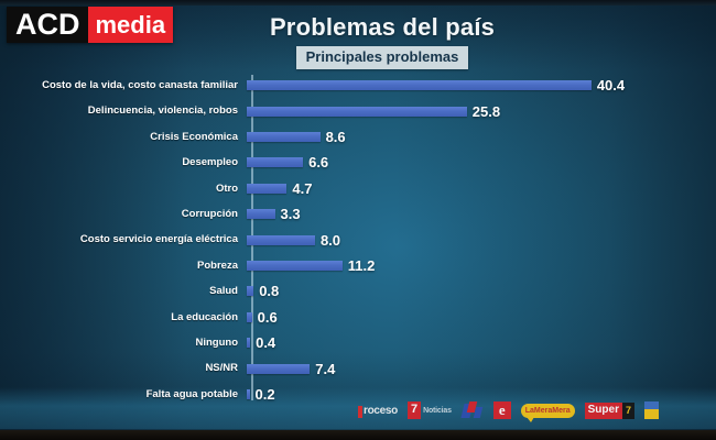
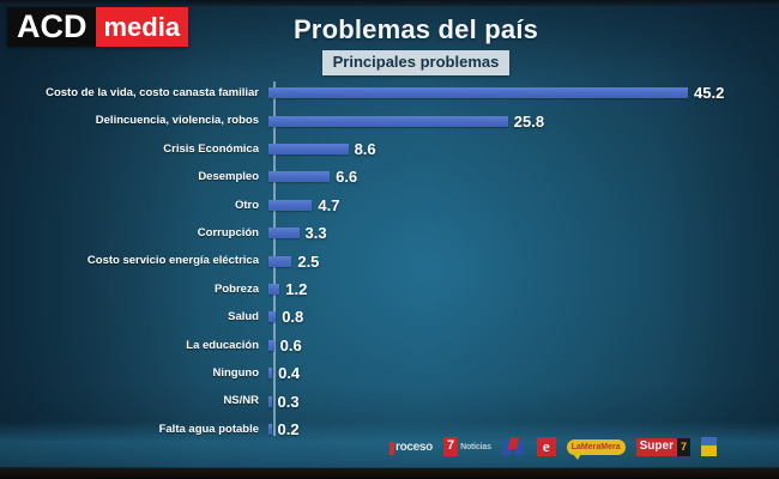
Costo de la vida, costo canasta familiar: 40.4 -> 45.2
Costo servicio energía eléctrica: 8.0 -> 2.5
Pobreza: 11.2 -> 1.2
NS/NR: 7.4 -> 0.3
